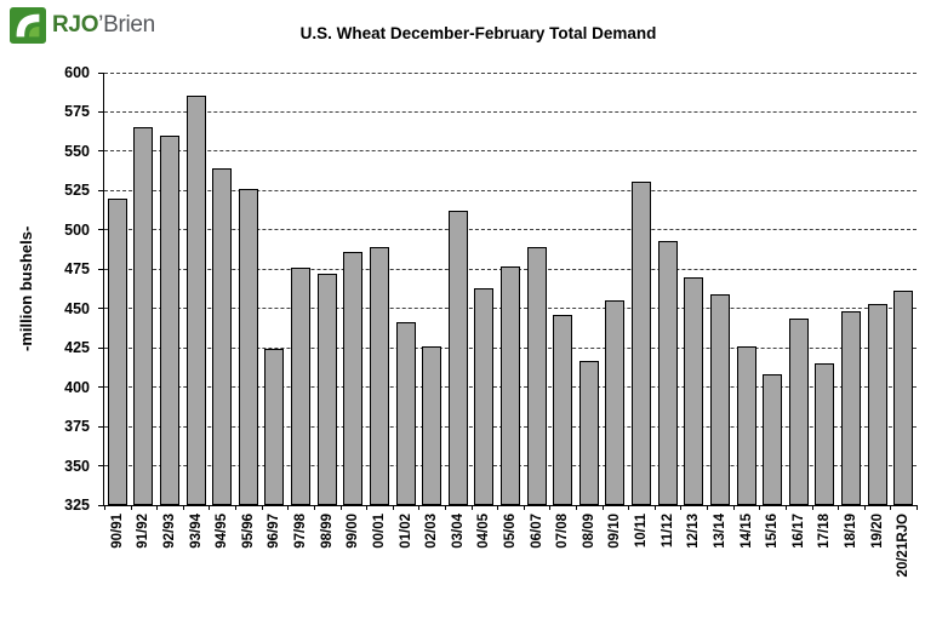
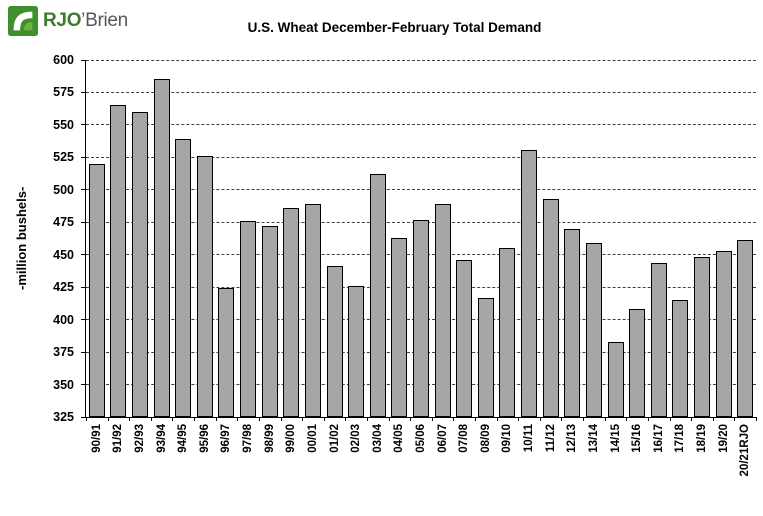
14/15: 426 -> 383
